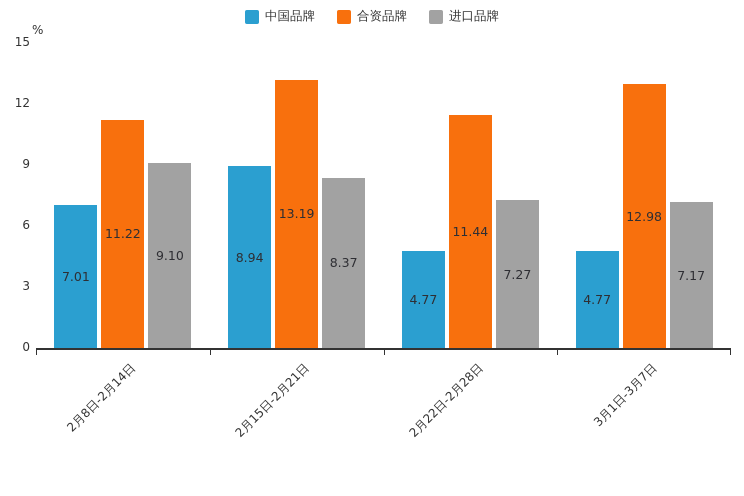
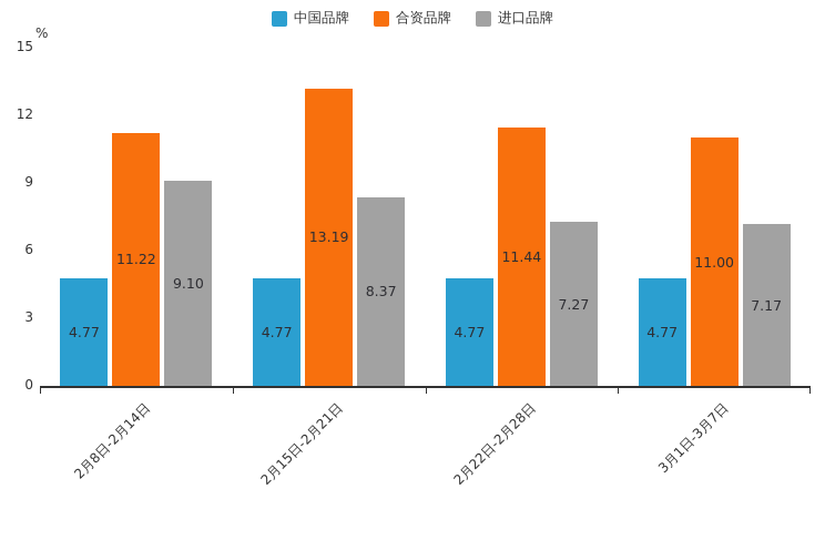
中国品牌/2月8日-2月14日: 7.01 -> 4.77
中国品牌/2月15日-2月21日: 8.94 -> 4.77
合资品牌/3月1日-3月7日: 12.98 -> 11.00
